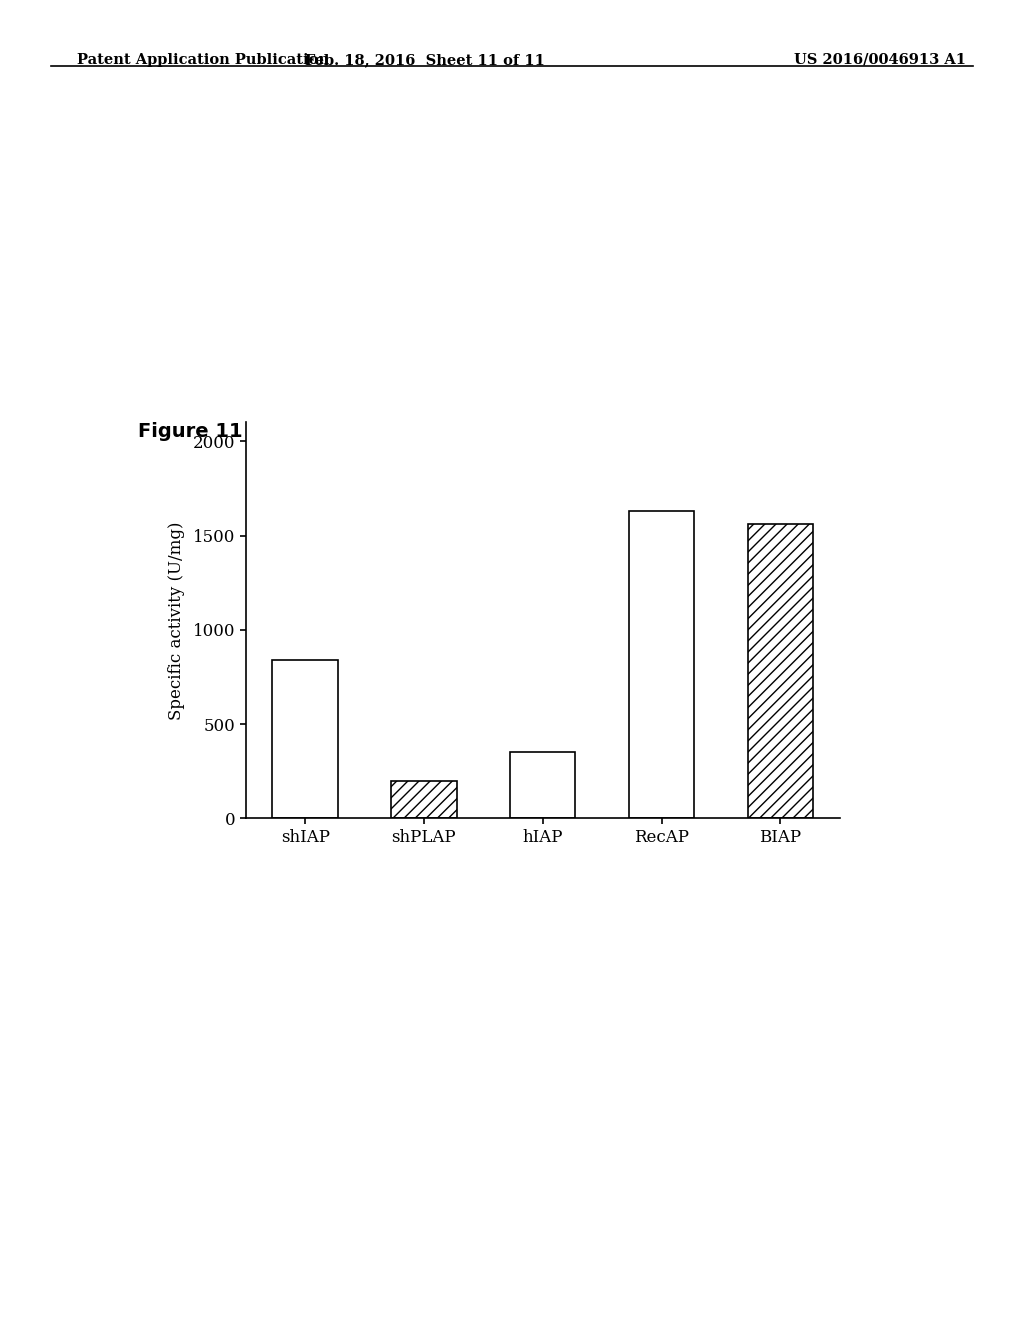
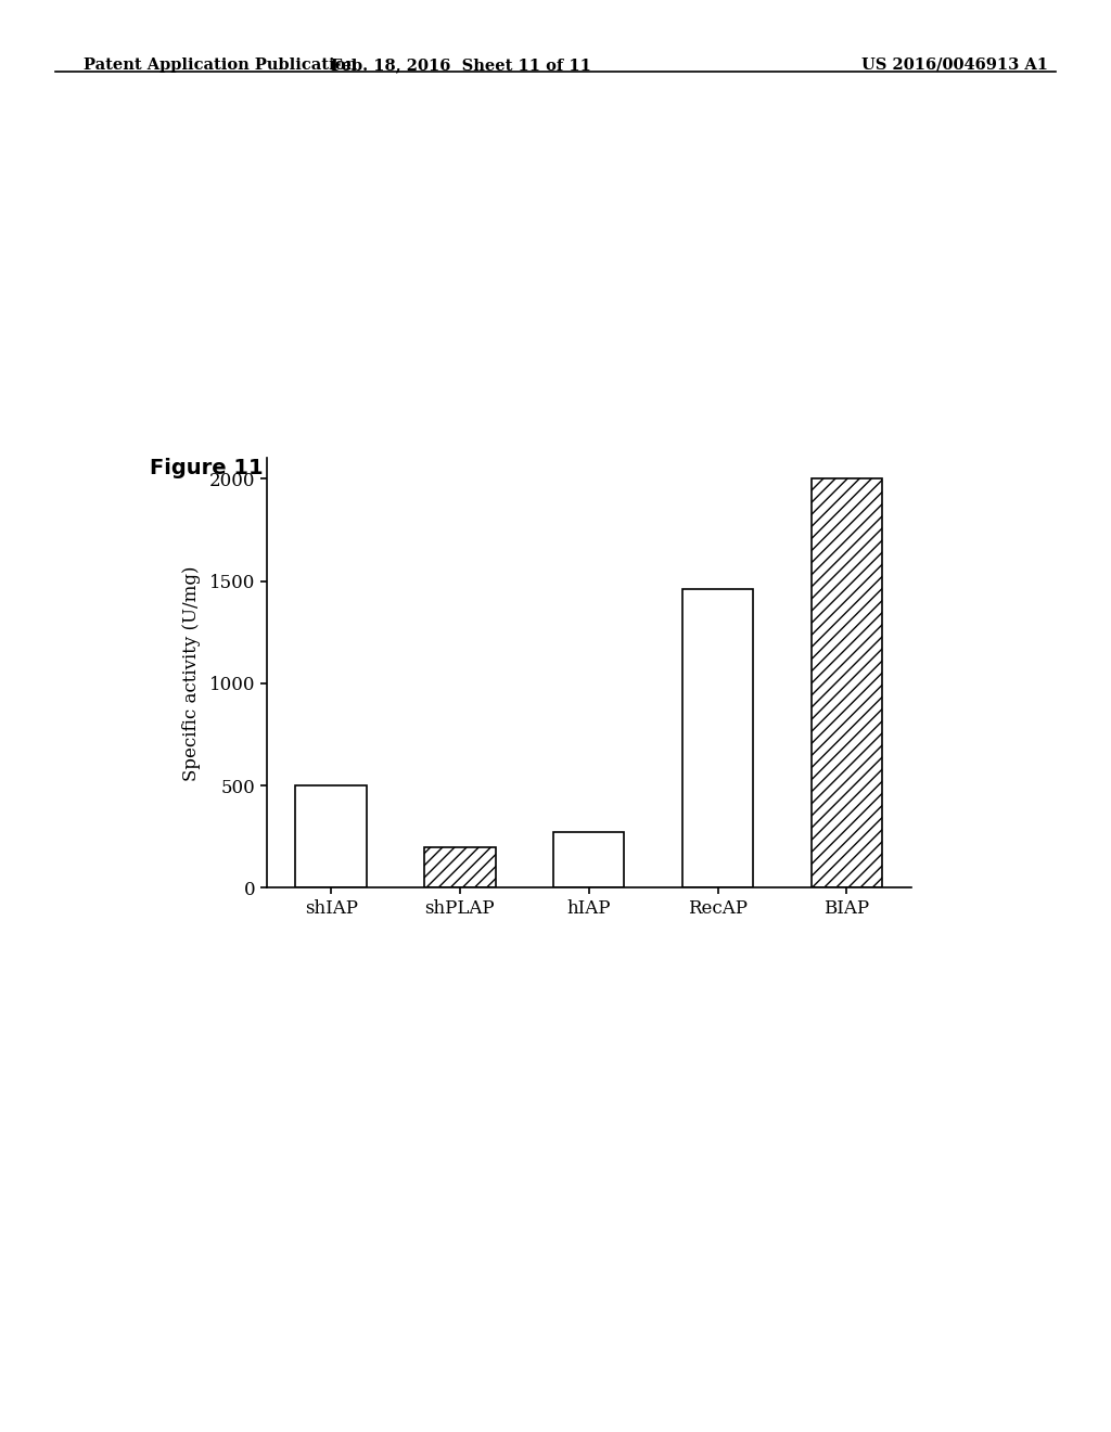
shIAP: 840 -> 500
hIAP: 350 -> 280
RecAP: 1630 -> 1460
BIAP: 1560 -> 2000
